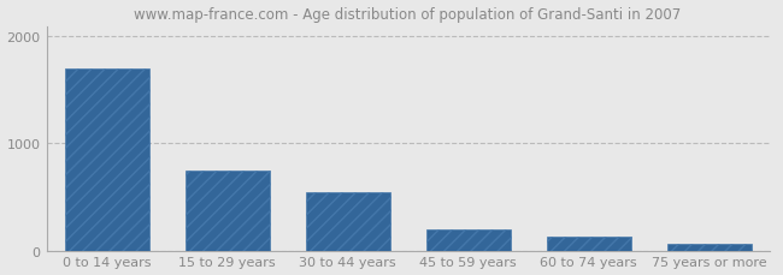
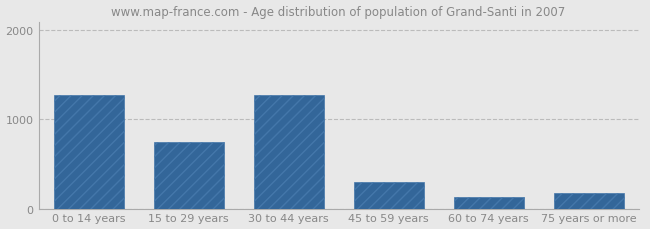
0 to 14 years: 1700 -> 1280
30 to 44 years: 550 -> 1280
45 to 59 years: 200 -> 300
75 years or more: 60 -> 180
